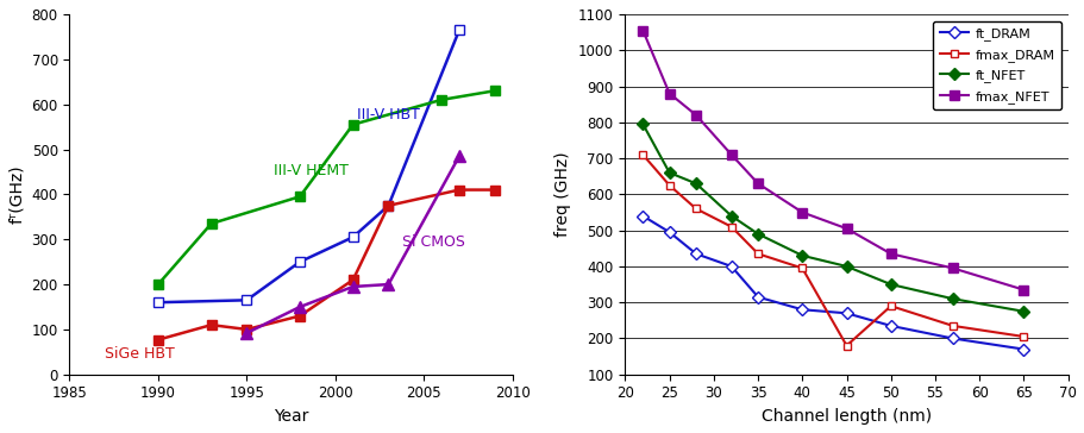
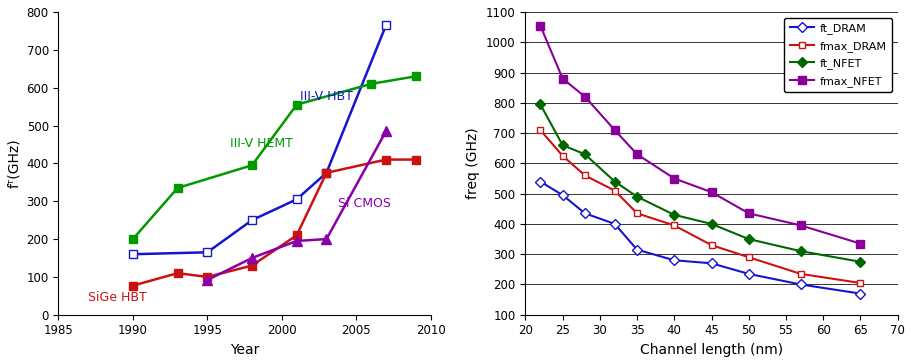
fmax_DRAM/45: 180 -> 330
